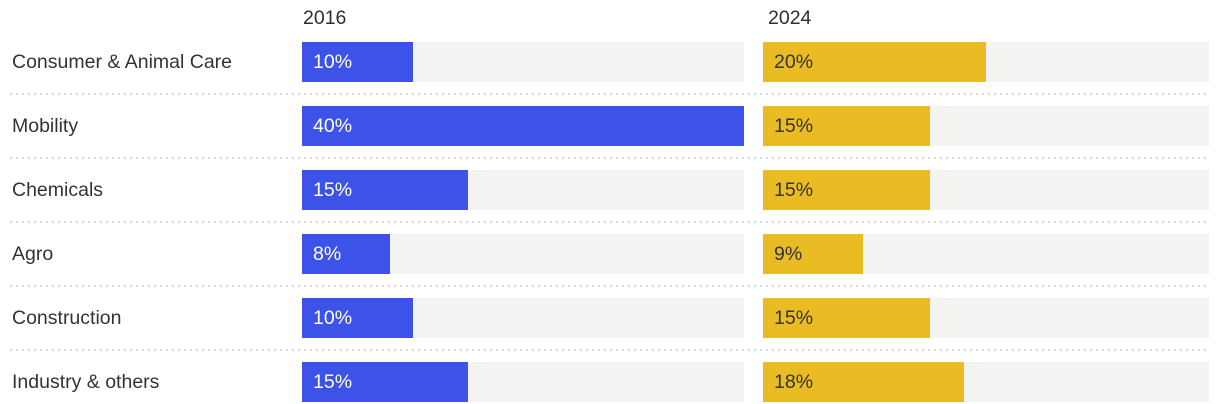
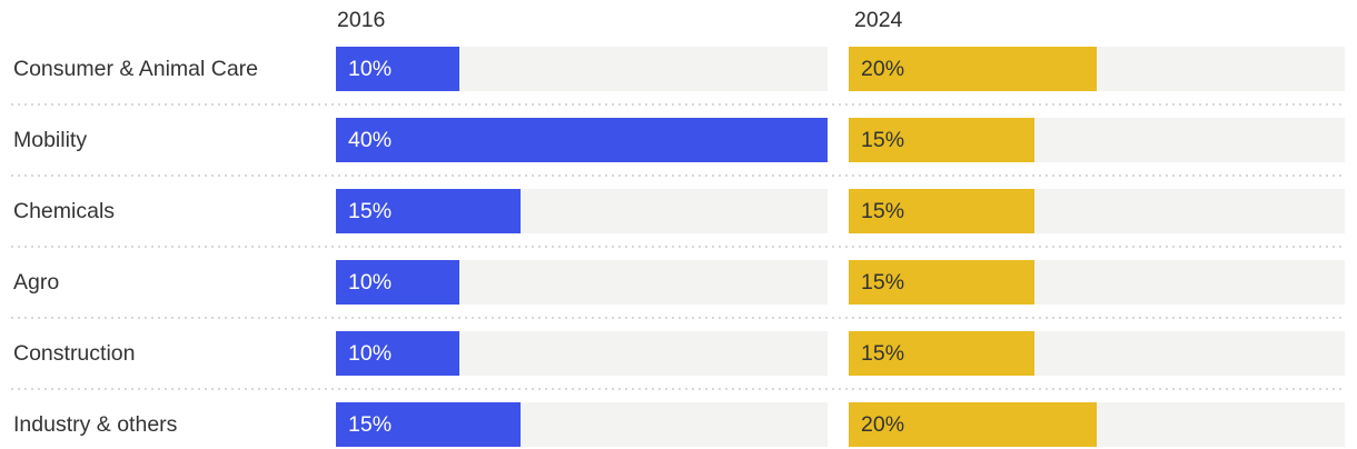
2016/Agro: 8% -> 10%
2024/Agro: 9% -> 15%
2024/Industry & others: 18% -> 20%
